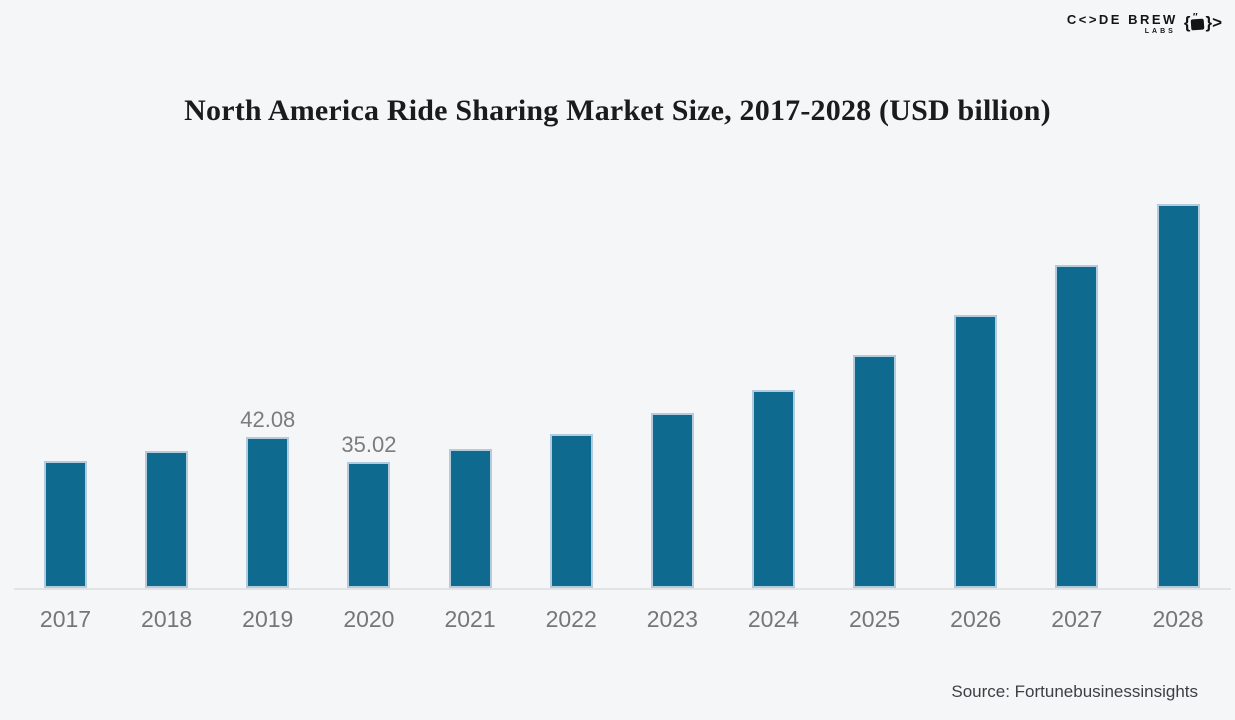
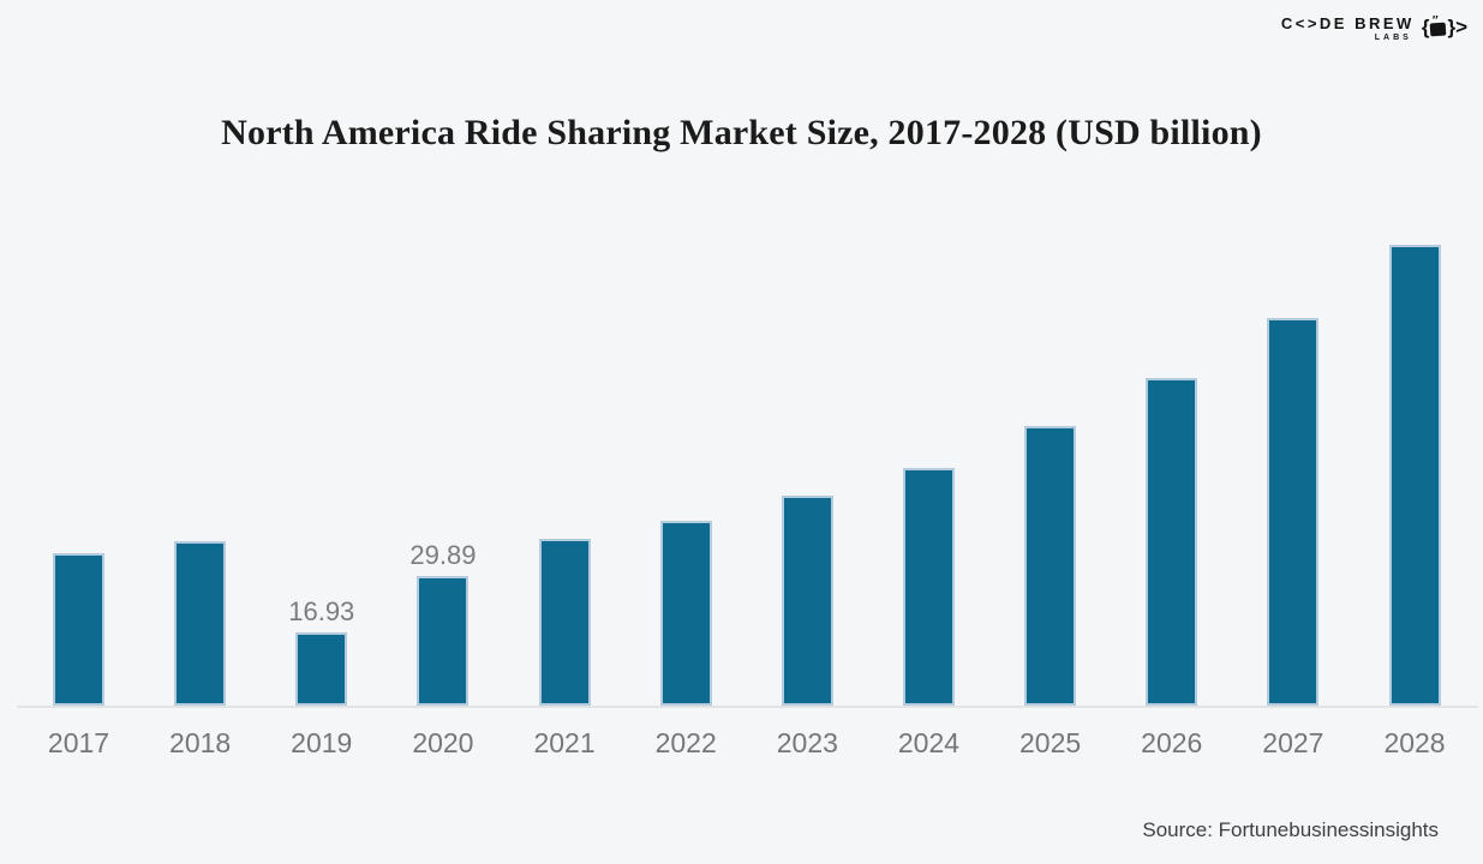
2019: 42.08 -> 16.93
2020: 35.02 -> 29.89
